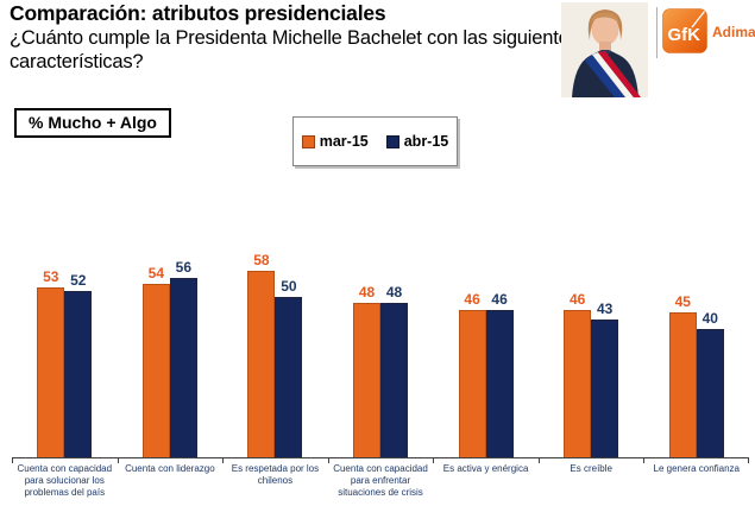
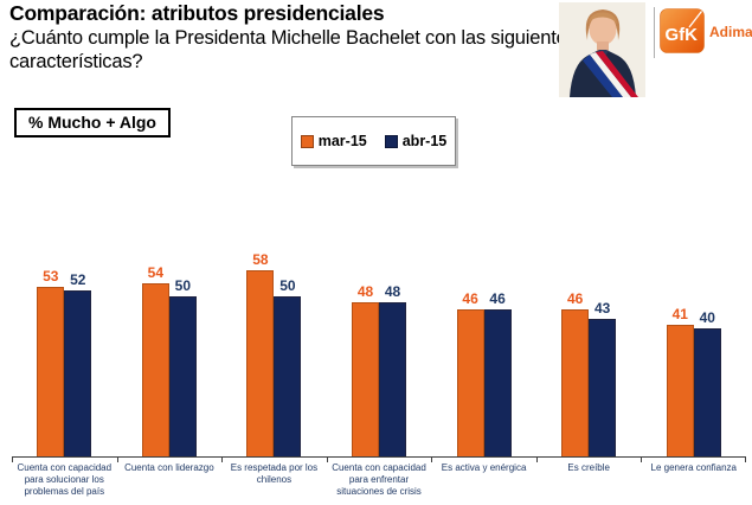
abr-15/Cuenta con liderazgo: 56 -> 50
mar-15/Le genera confianza: 45 -> 41
